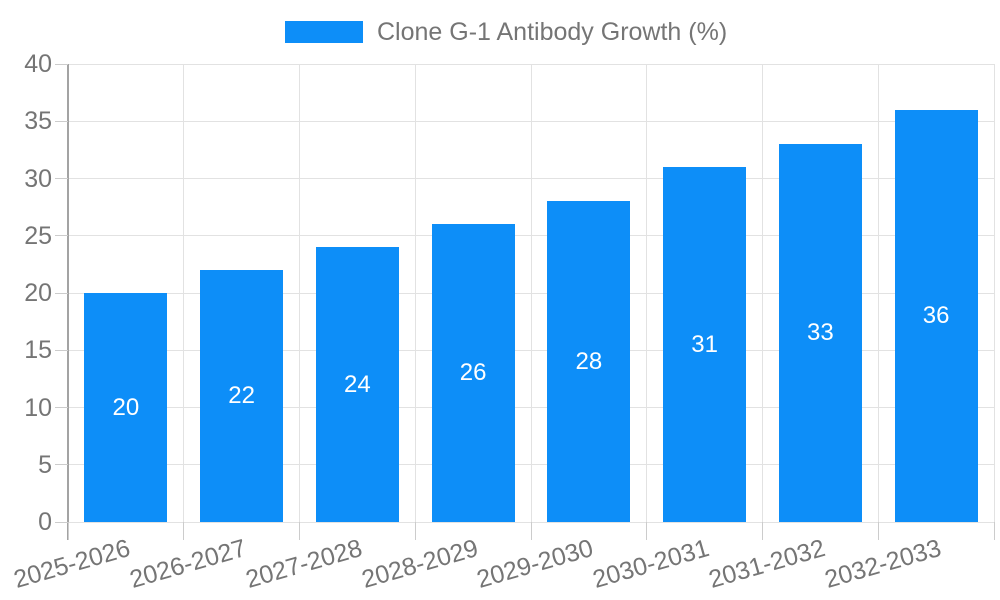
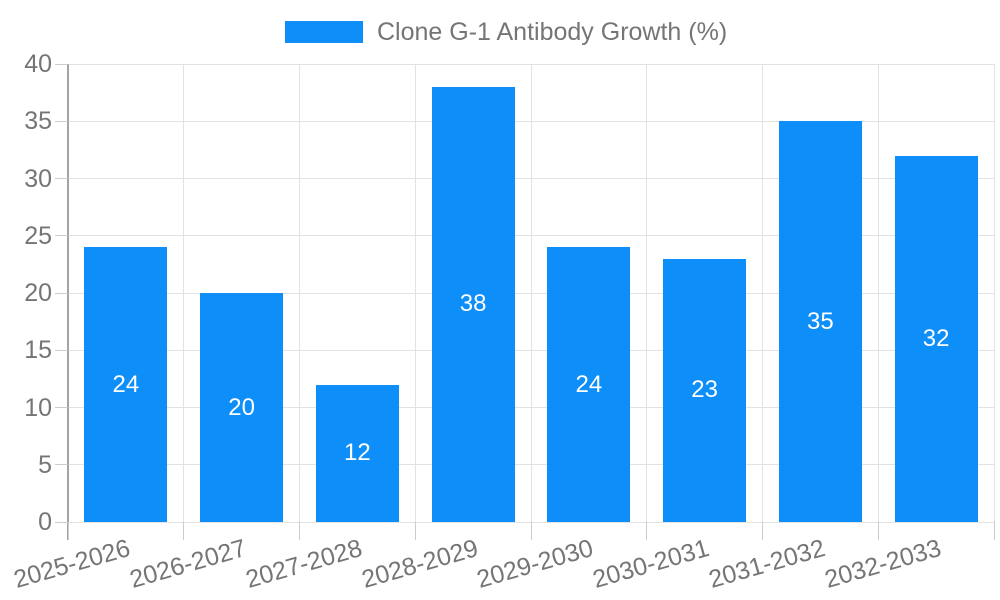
2025-2026: 20 -> 24
2026-2027: 22 -> 20
2027-2028: 24 -> 12
2028-2029: 26 -> 38
2029-2030: 28 -> 24
2030-2031: 31 -> 23
2031-2032: 33 -> 35
2032-2033: 36 -> 32
